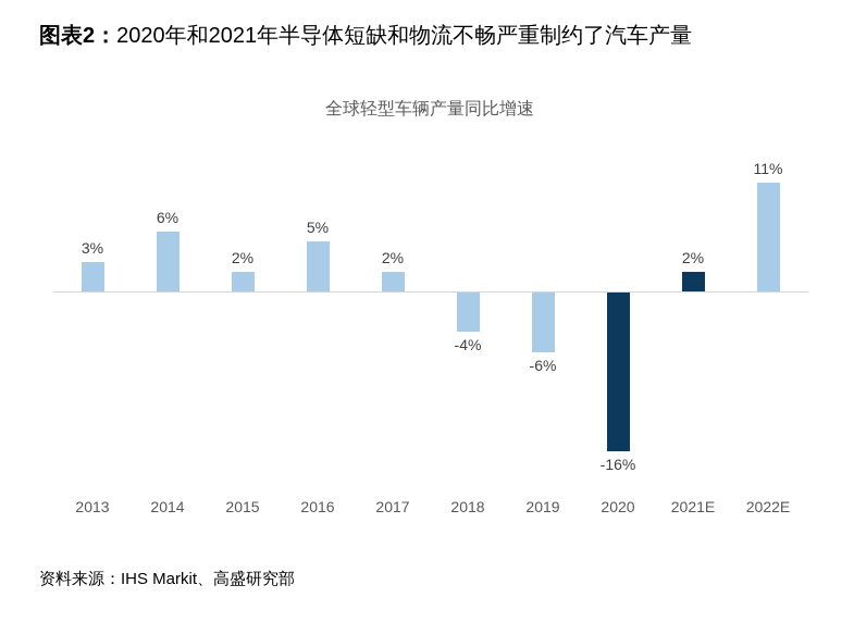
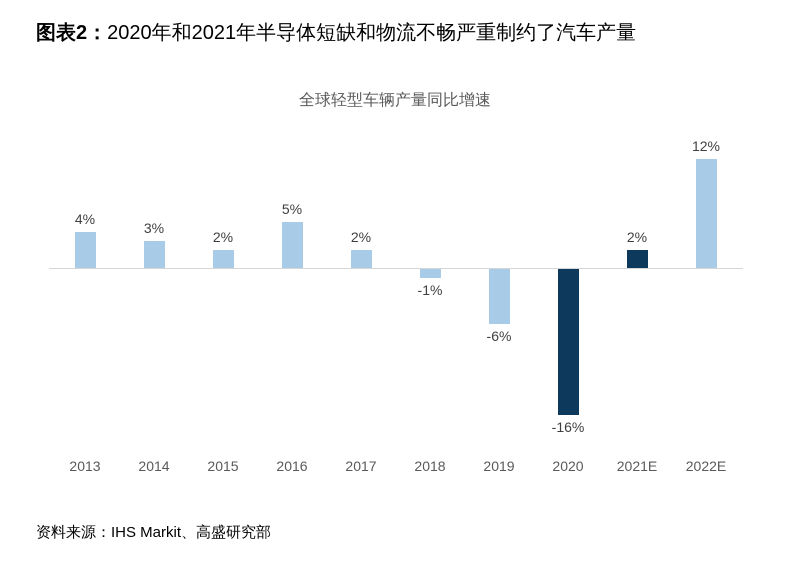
2013: 3% -> 4%
2014: 6% -> 3%
2018: -4% -> -1%
2022E: 11% -> 12%
